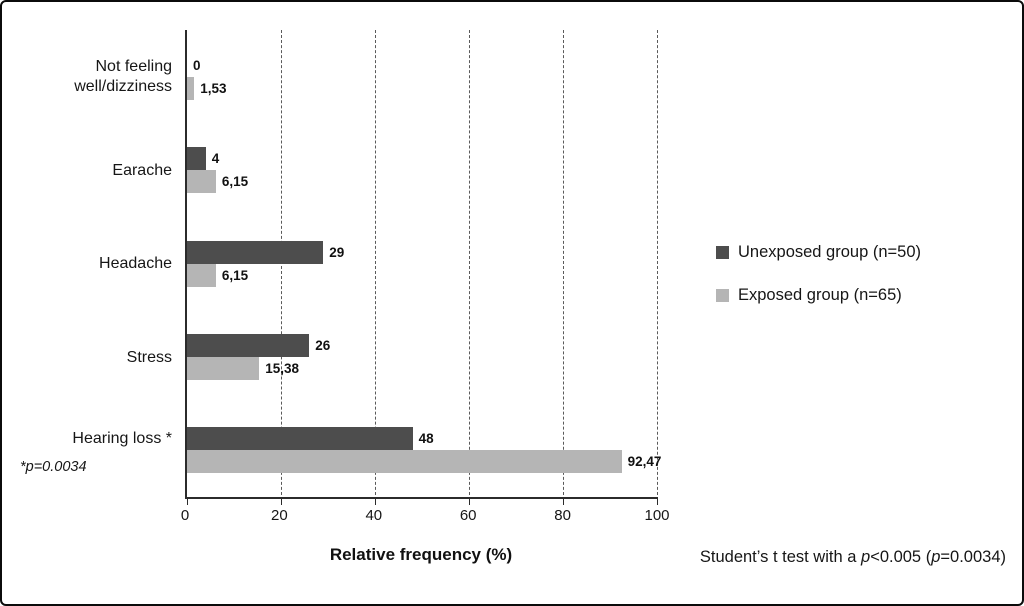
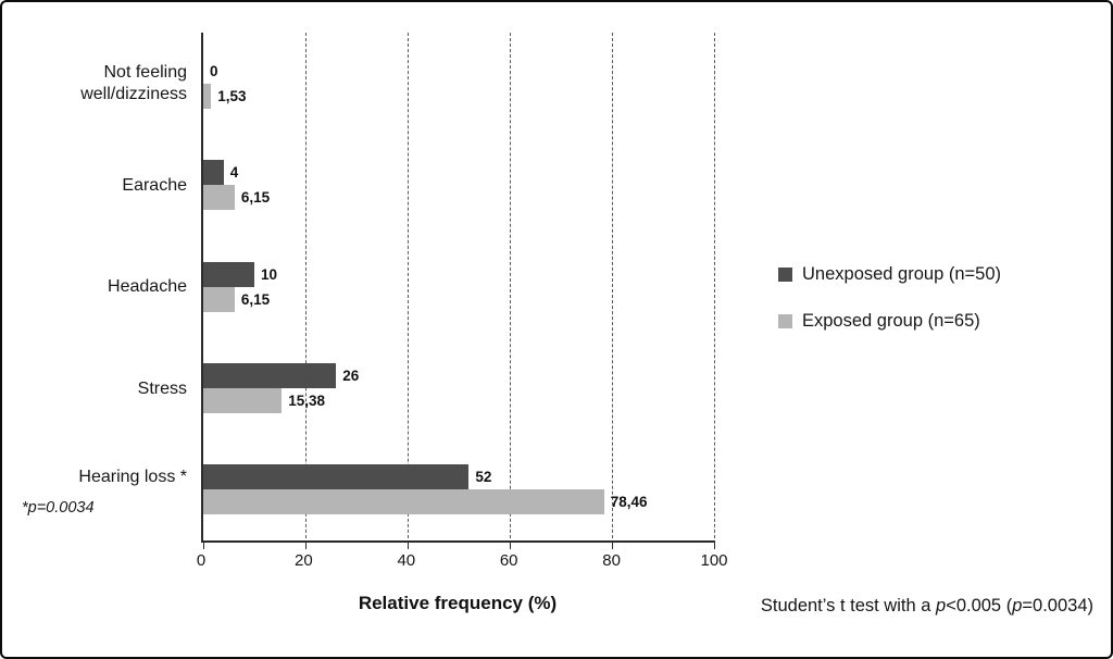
Unexposed group (n=50)/Headache: 29 -> 10
Unexposed group (n=50)/Hearing loss *: 48 -> 52
Exposed group (n=65)/Hearing loss *: 92,47 -> 78,46
